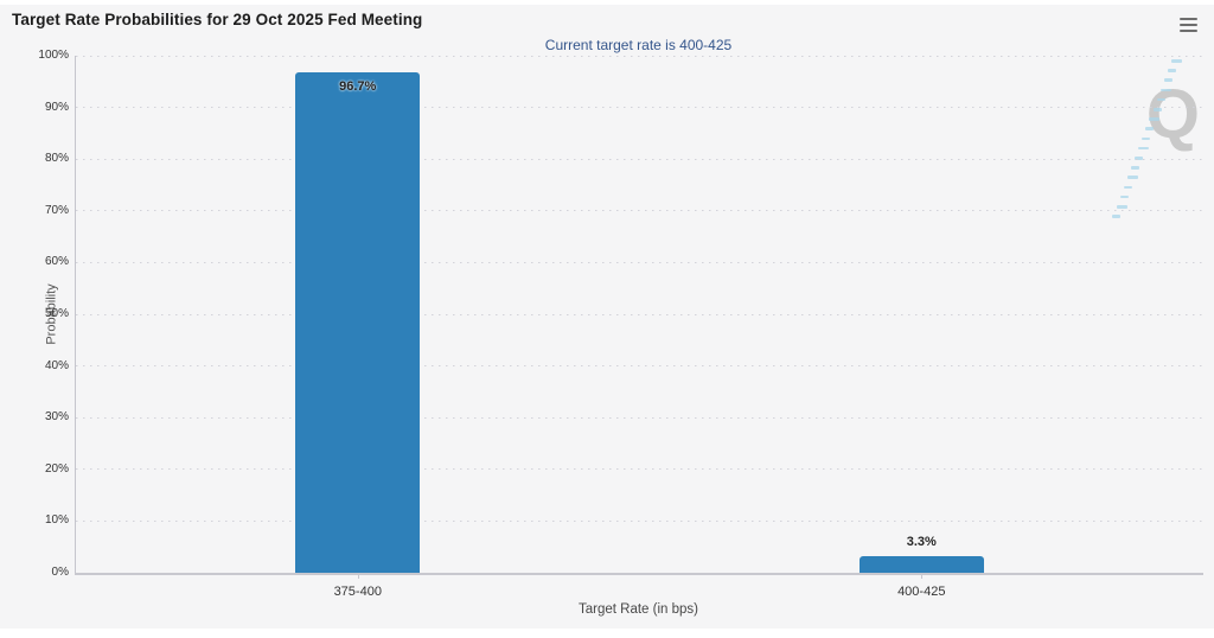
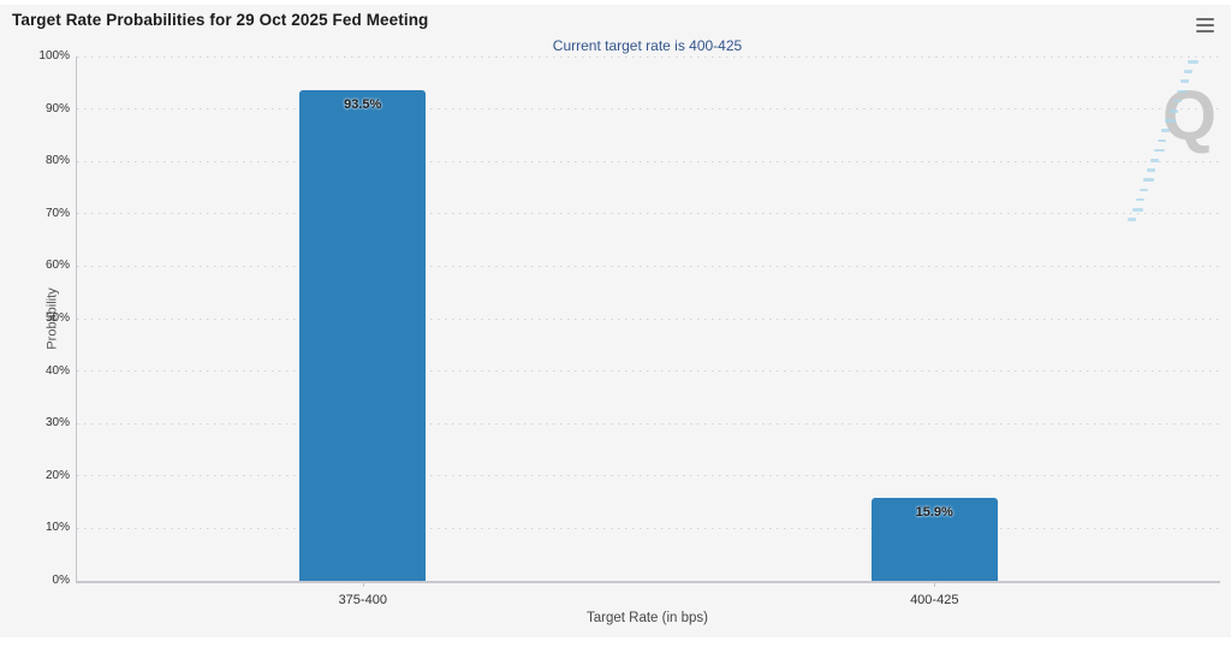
375-400: 96.7% -> 93.5%
400-425: 3.3% -> 15.9%
